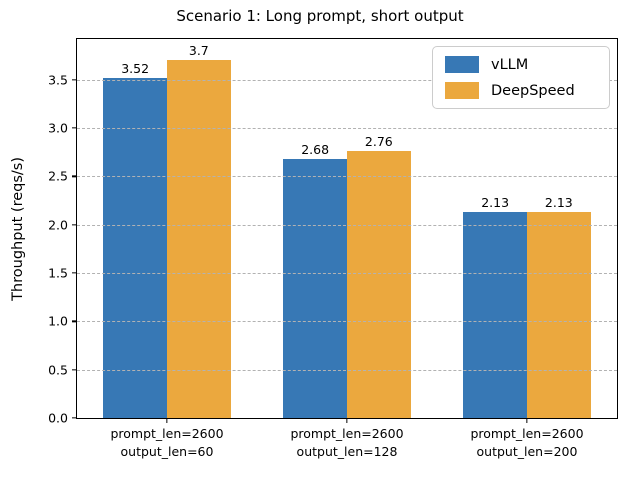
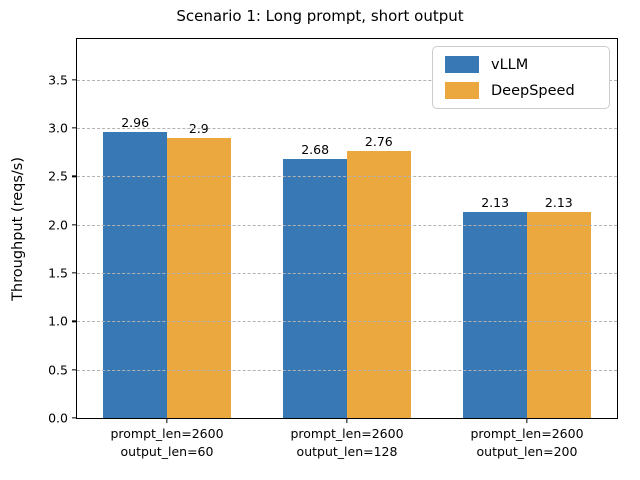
vLLM/prompt_len=2600 output_len=60: 3.52 -> 2.96
DeepSpeed/prompt_len=2600 output_len=60: 3.7 -> 2.9
